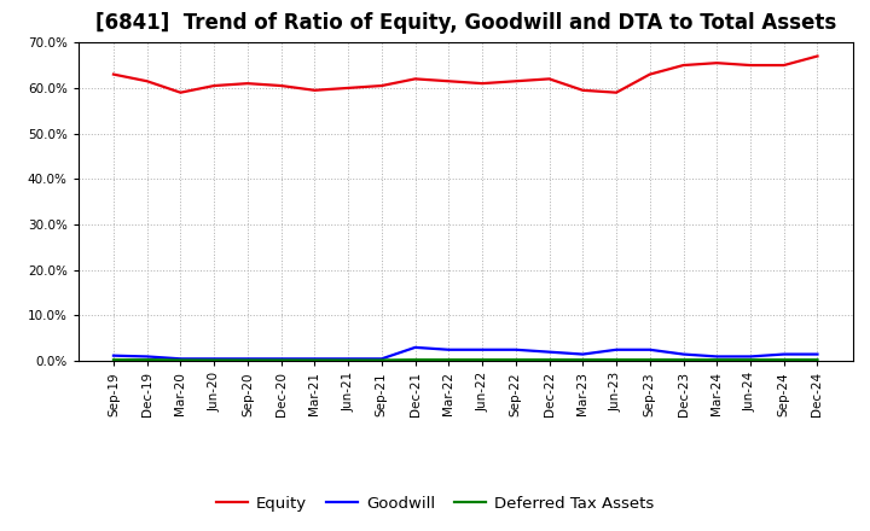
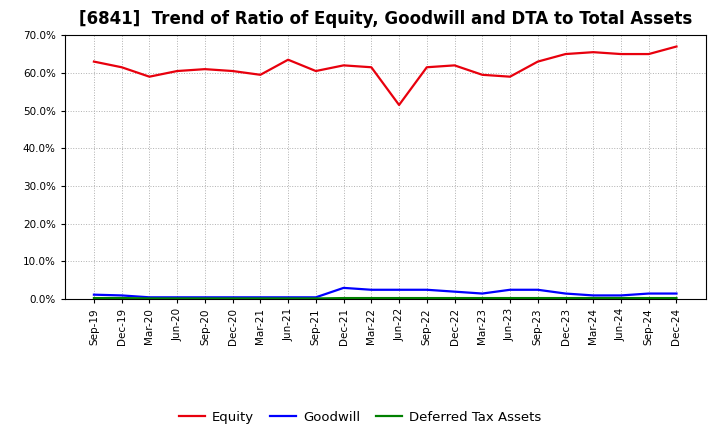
Equity/Jun-21: 60.0% -> 63.5%
Equity/Jun-22: 61.0% -> 51.5%
